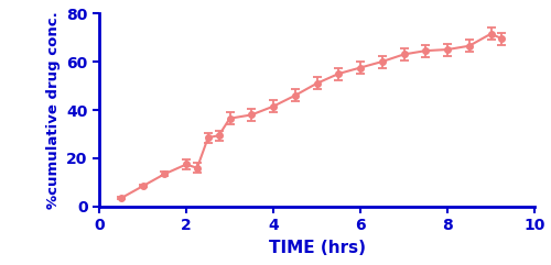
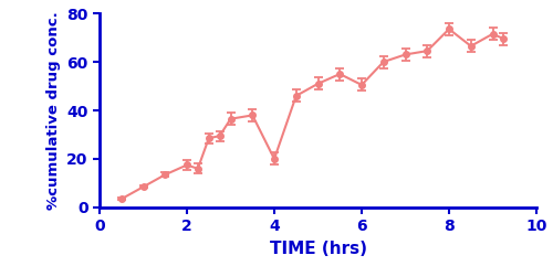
4: 41.5 -> 20.0
6: 57.5 -> 50.5
8: 65.0 -> 73.5
